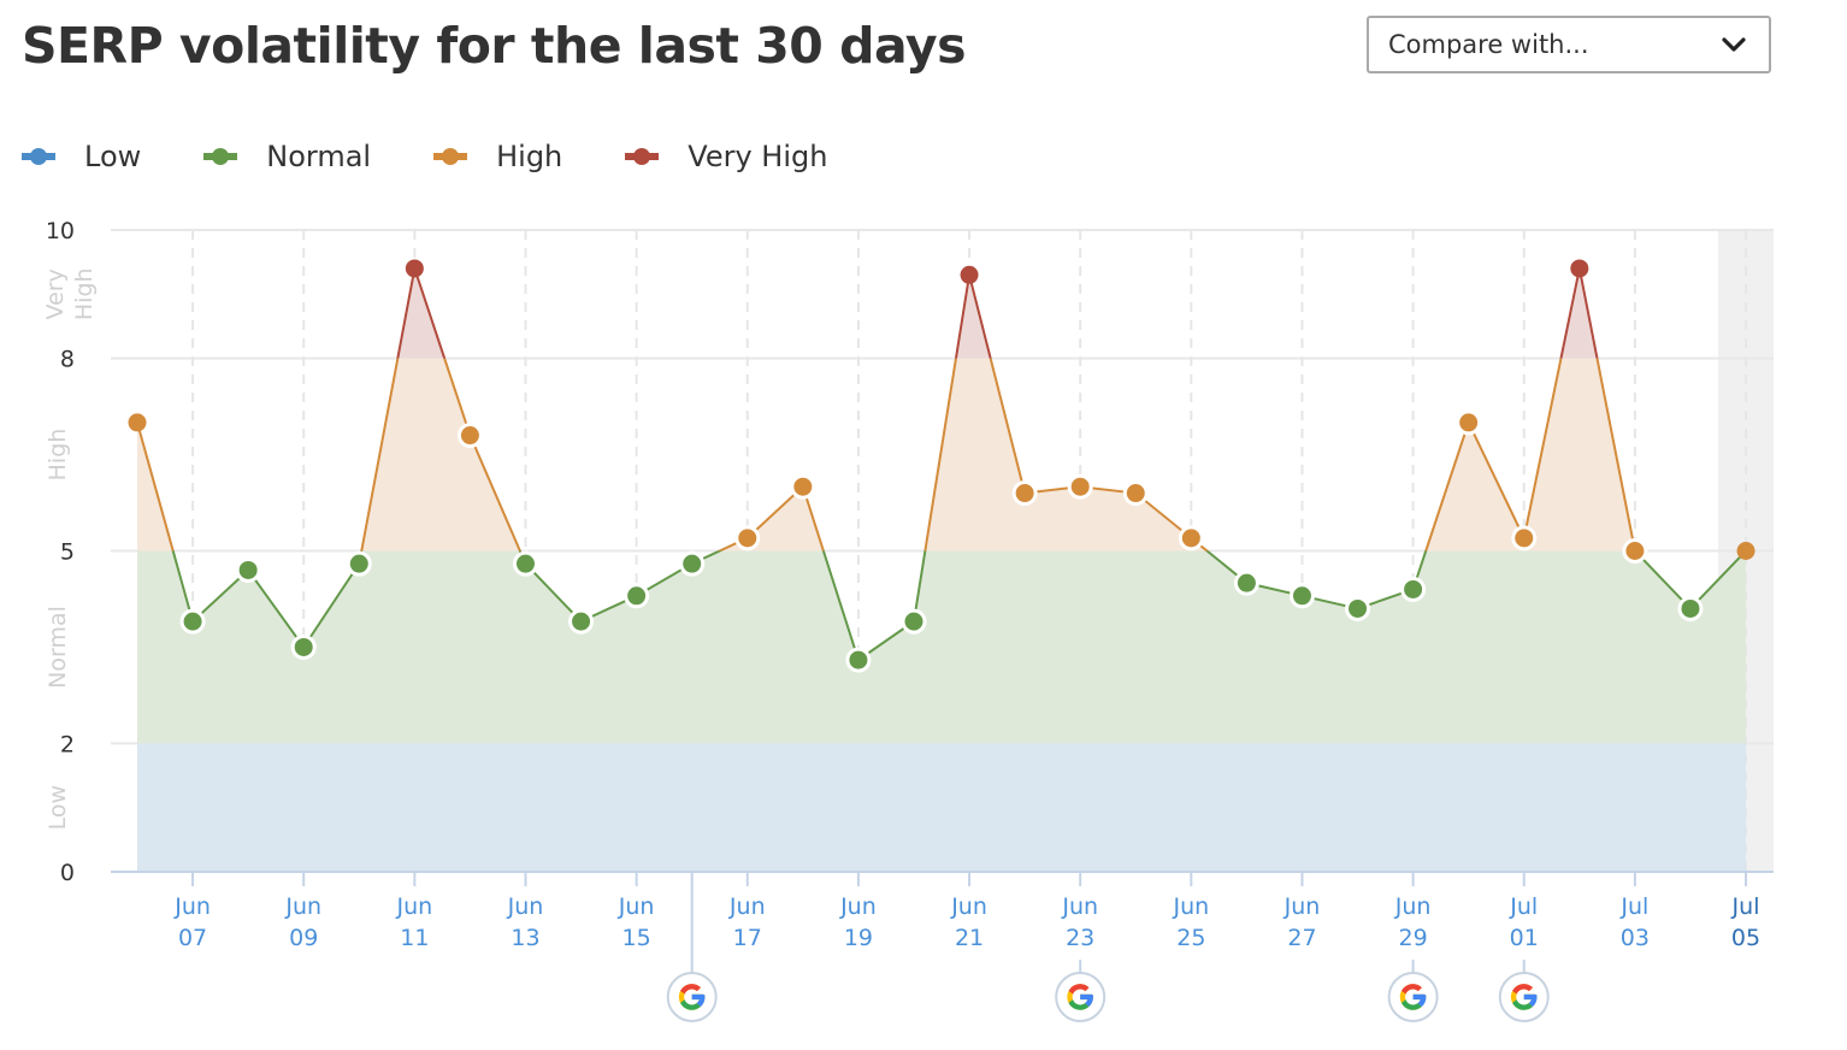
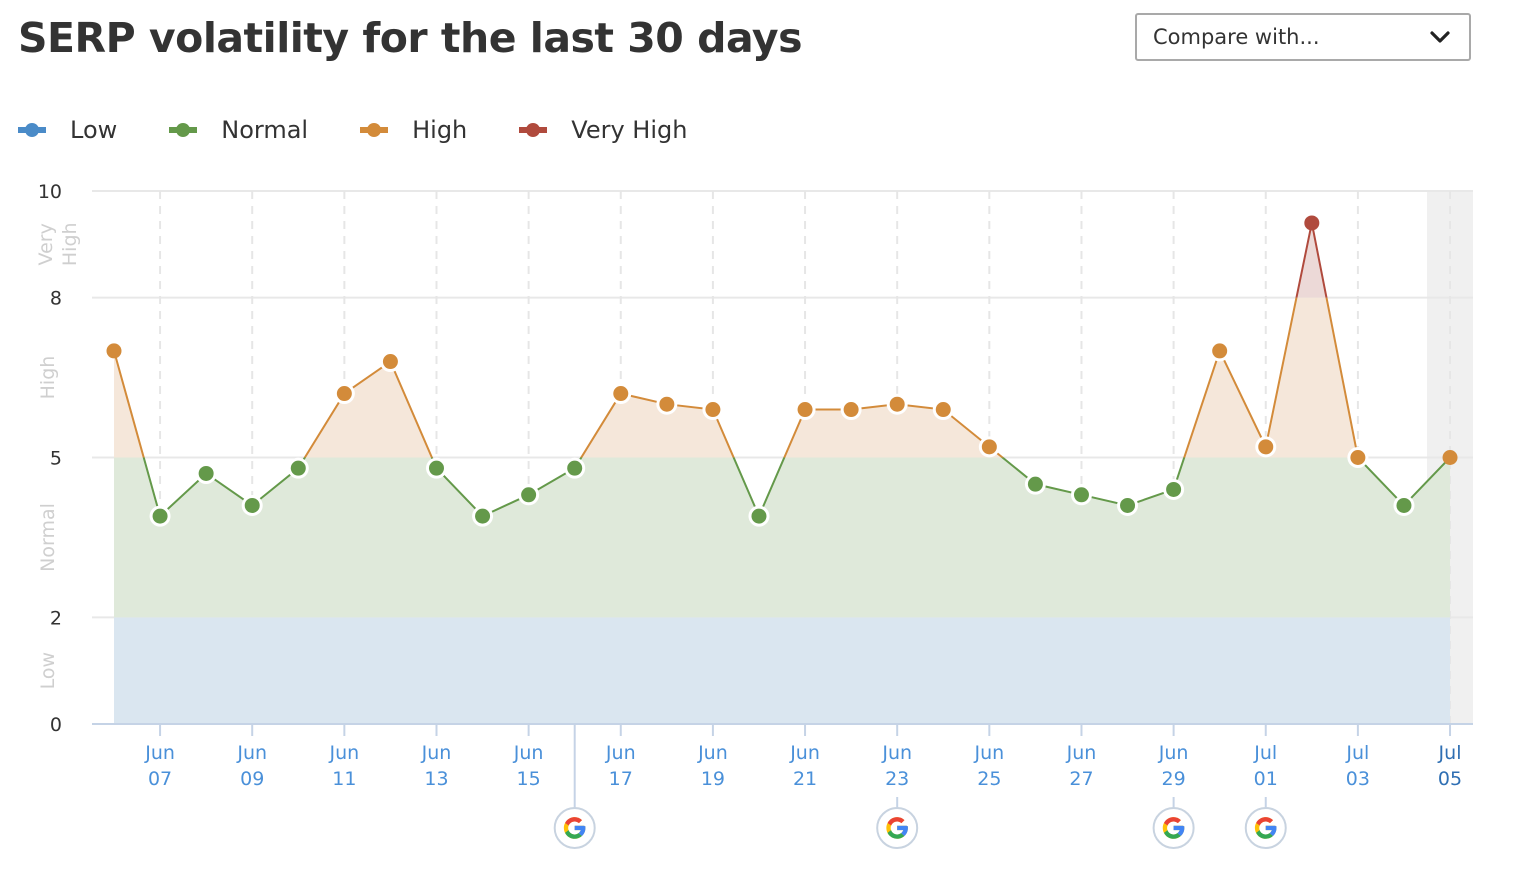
Jun 09: 3.5 -> 4.1
Jun 11: 9.4 -> 6.2
Jun 17: 5.2 -> 6.2
Jun 19: 3.3 -> 5.9
Jun 21: 9.3 -> 5.9
